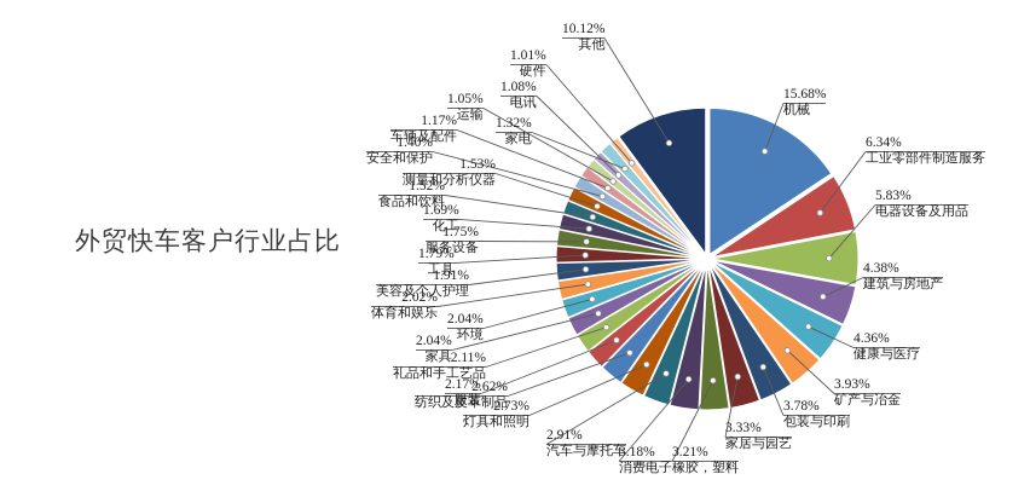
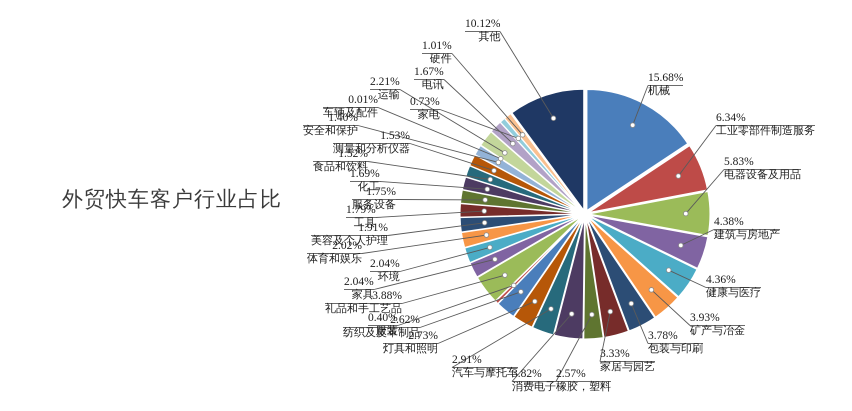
橡胶，塑料: 3.21% -> 2.57%
消费电子: 3.18% -> 3.82%
服装: 2.17% -> 0.40%
礼品和手工艺品: 2.11% -> 3.88%
车辆及配件: 1.17% -> 0.01%
运输: 1.05% -> 2.21%
电讯: 1.08% -> 1.67%
家电: 1.32% -> 0.73%
